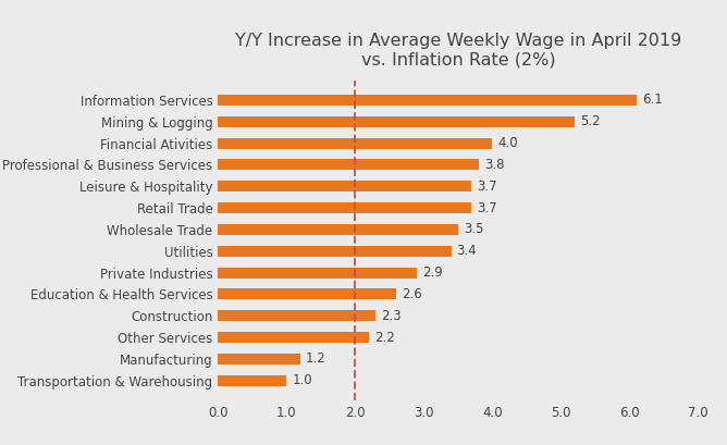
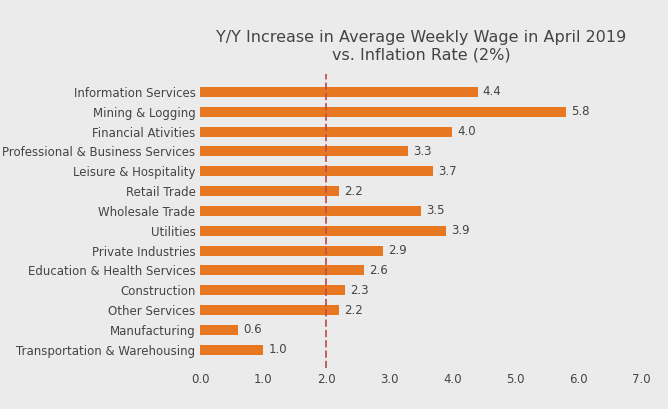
Information Services: 6.1 -> 4.4
Mining & Logging: 5.2 -> 5.8
Professional & Business Services: 3.8 -> 3.3
Retail Trade: 3.7 -> 2.2
Utilities: 3.4 -> 3.9
Manufacturing: 1.2 -> 0.6
